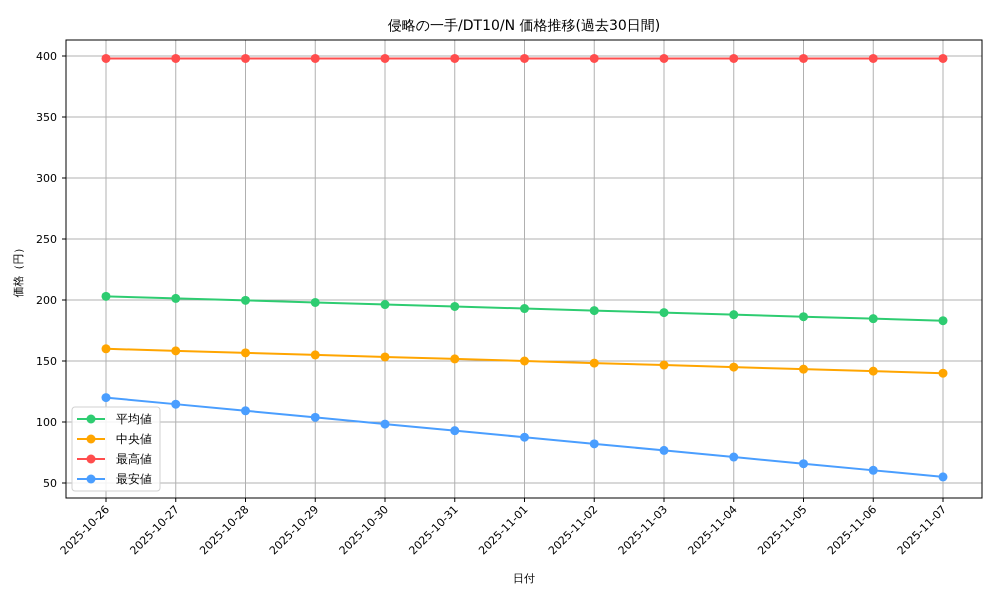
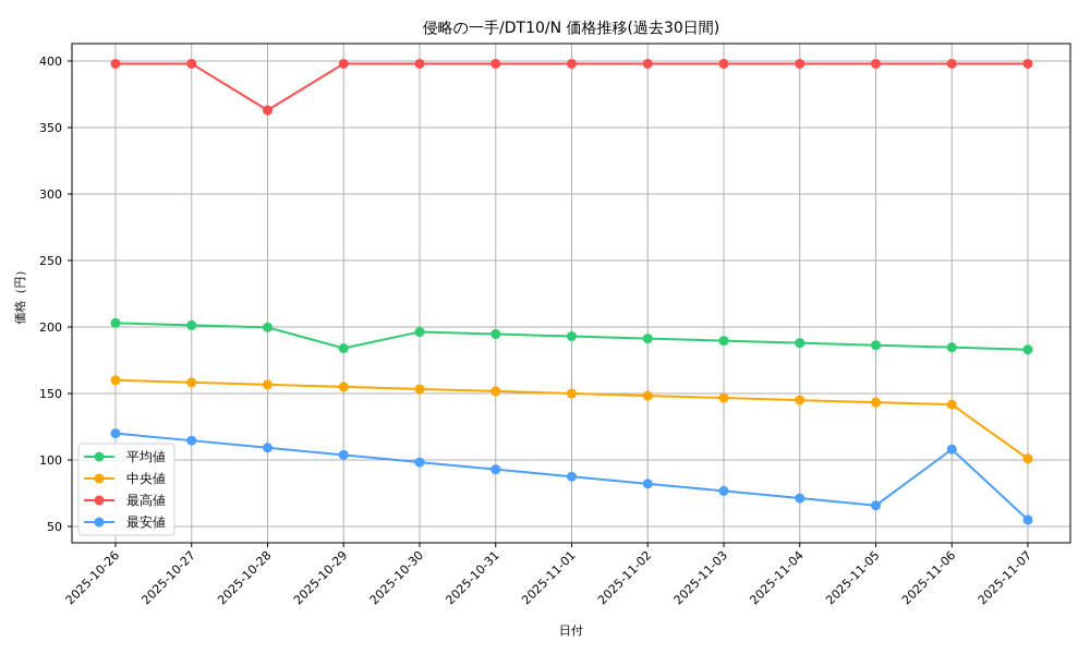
最高値/2025-10-28: 398 -> 363
平均値/2025-10-29: 198 -> 184
最安値/2025-11-06: 60 -> 108
中央値/2025-11-07: 140 -> 101
